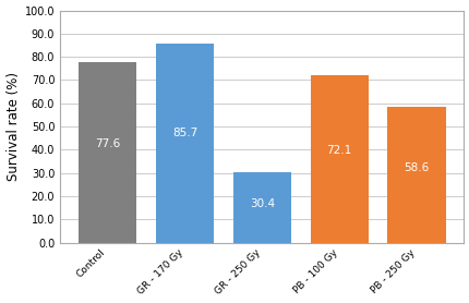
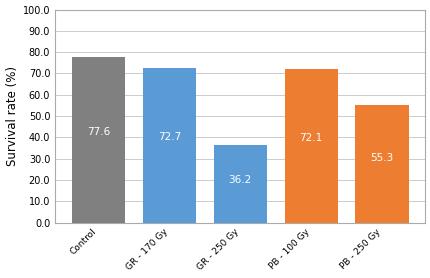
GR - 170 Gy: 85.7 -> 72.7
GR - 250 Gy: 30.4 -> 36.2
PB - 250 Gy: 58.6 -> 55.3
